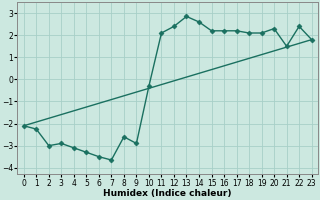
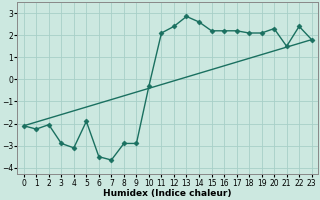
2: -3.00 -> -2.05
5: -3.30 -> -1.90
8: -2.60 -> -2.90
